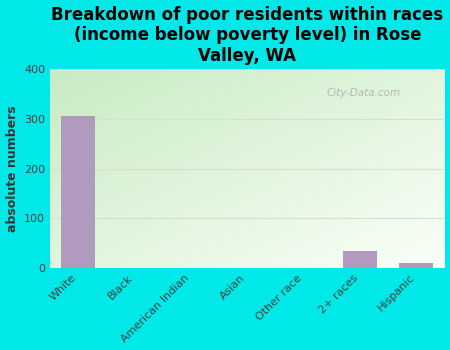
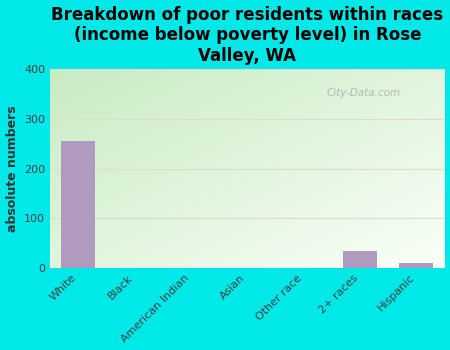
White: 307 -> 255
